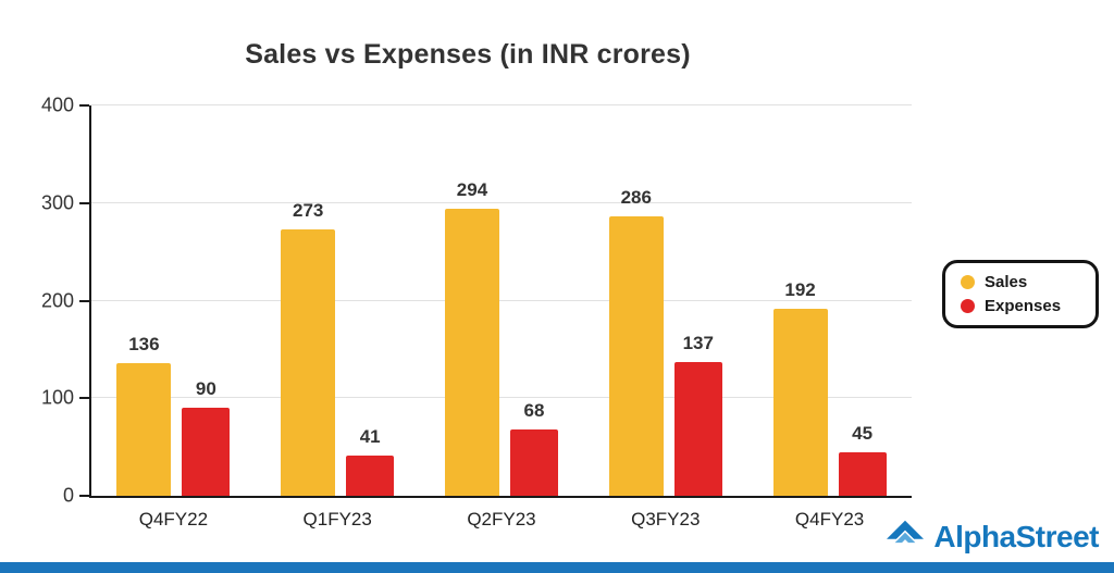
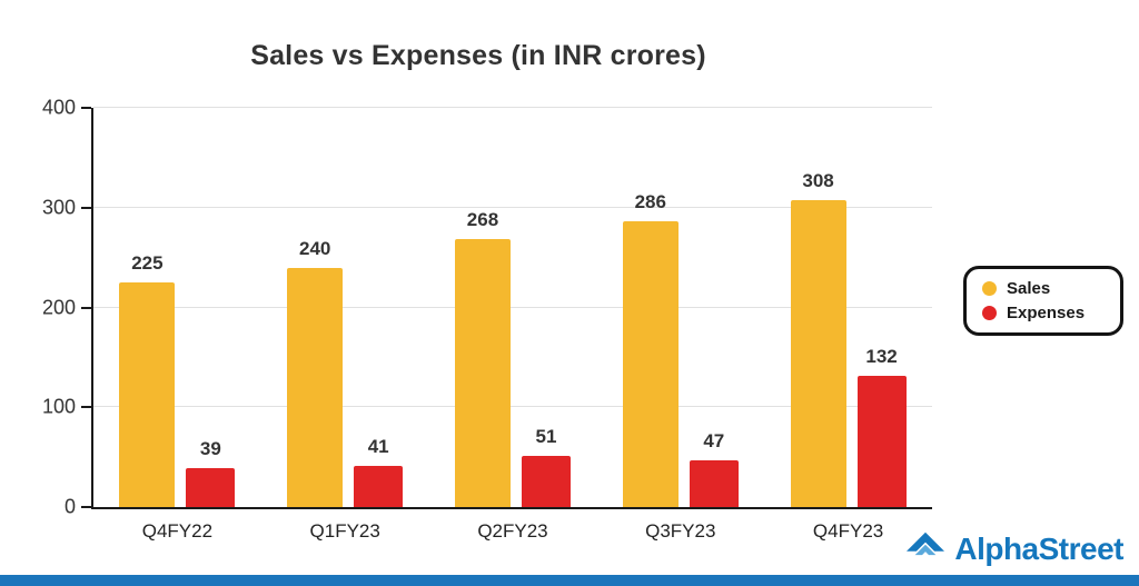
Sales/Q4FY22: 136 -> 225
Expenses/Q4FY22: 90 -> 39
Sales/Q1FY23: 273 -> 240
Sales/Q2FY23: 294 -> 268
Expenses/Q2FY23: 68 -> 51
Expenses/Q3FY23: 137 -> 47
Sales/Q4FY23: 192 -> 308
Expenses/Q4FY23: 45 -> 132
